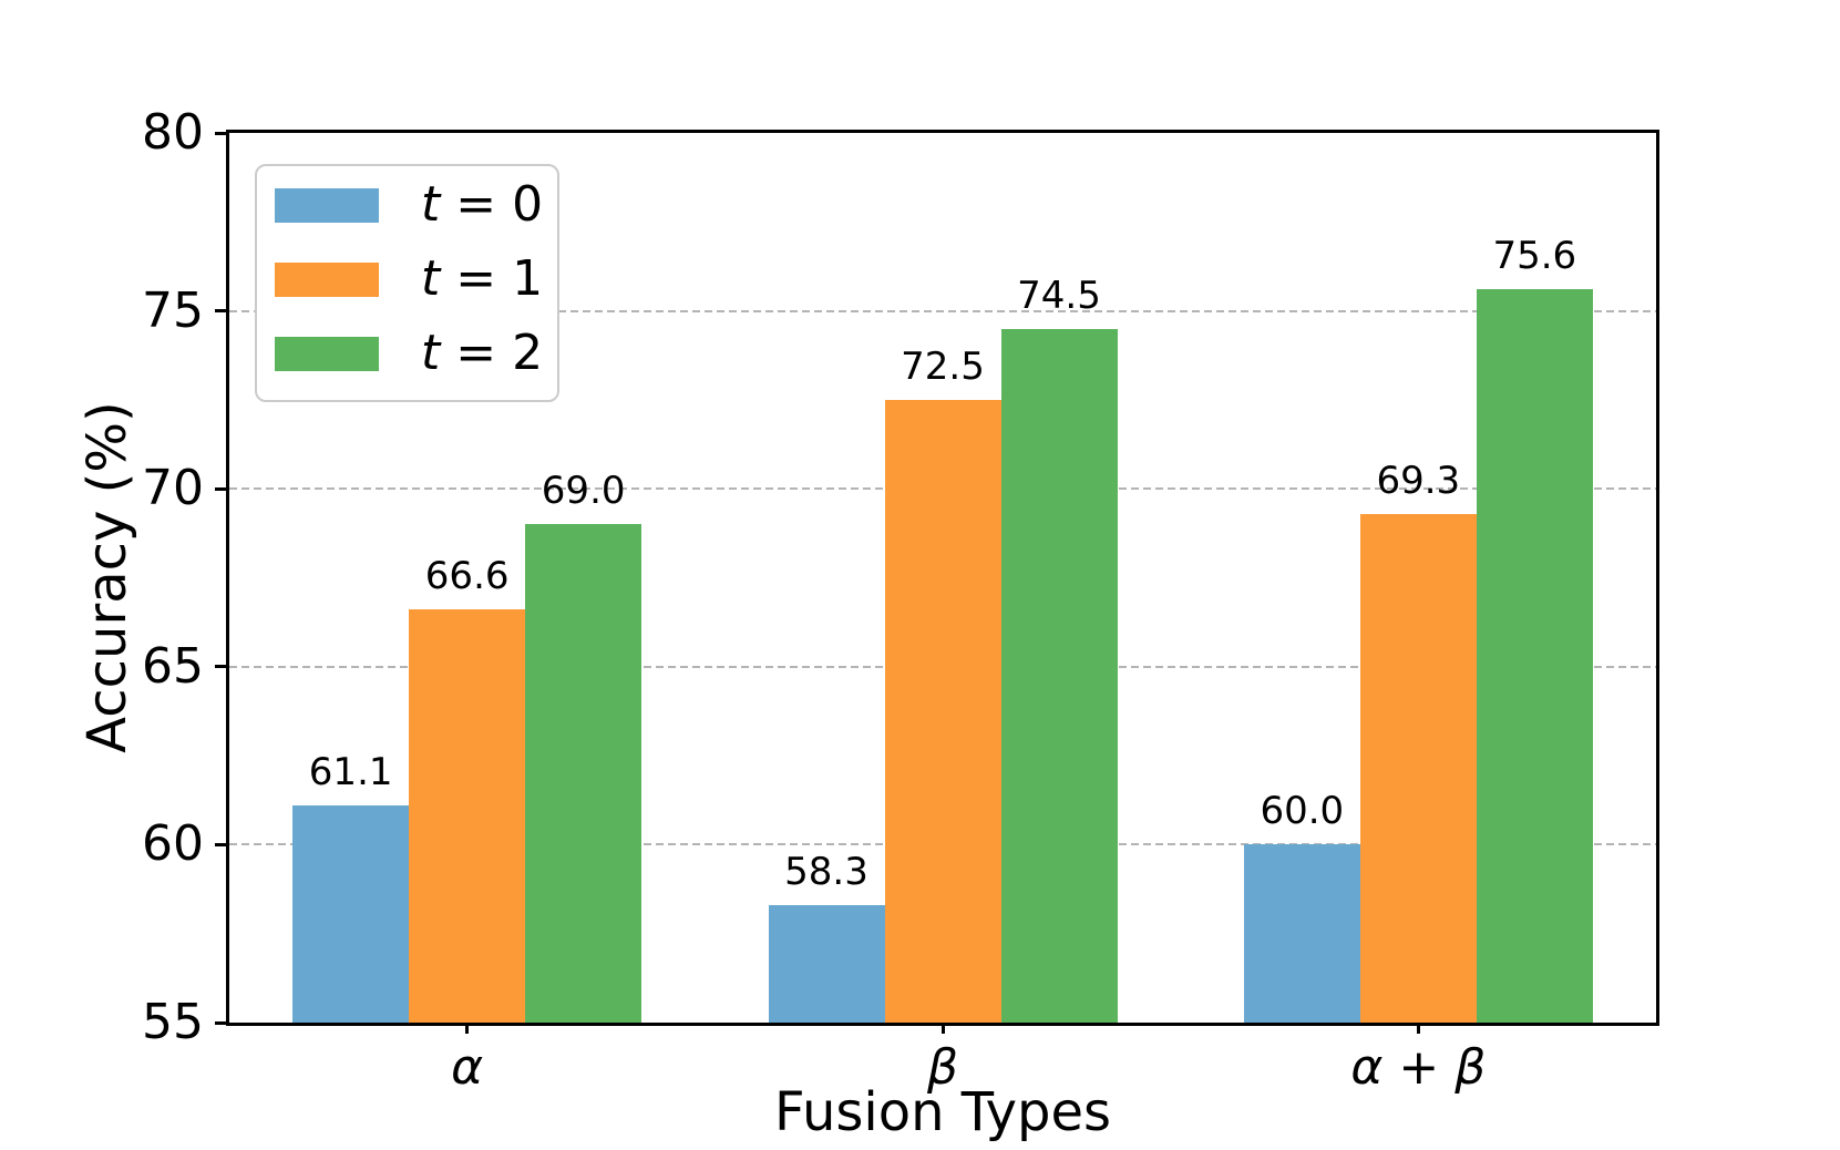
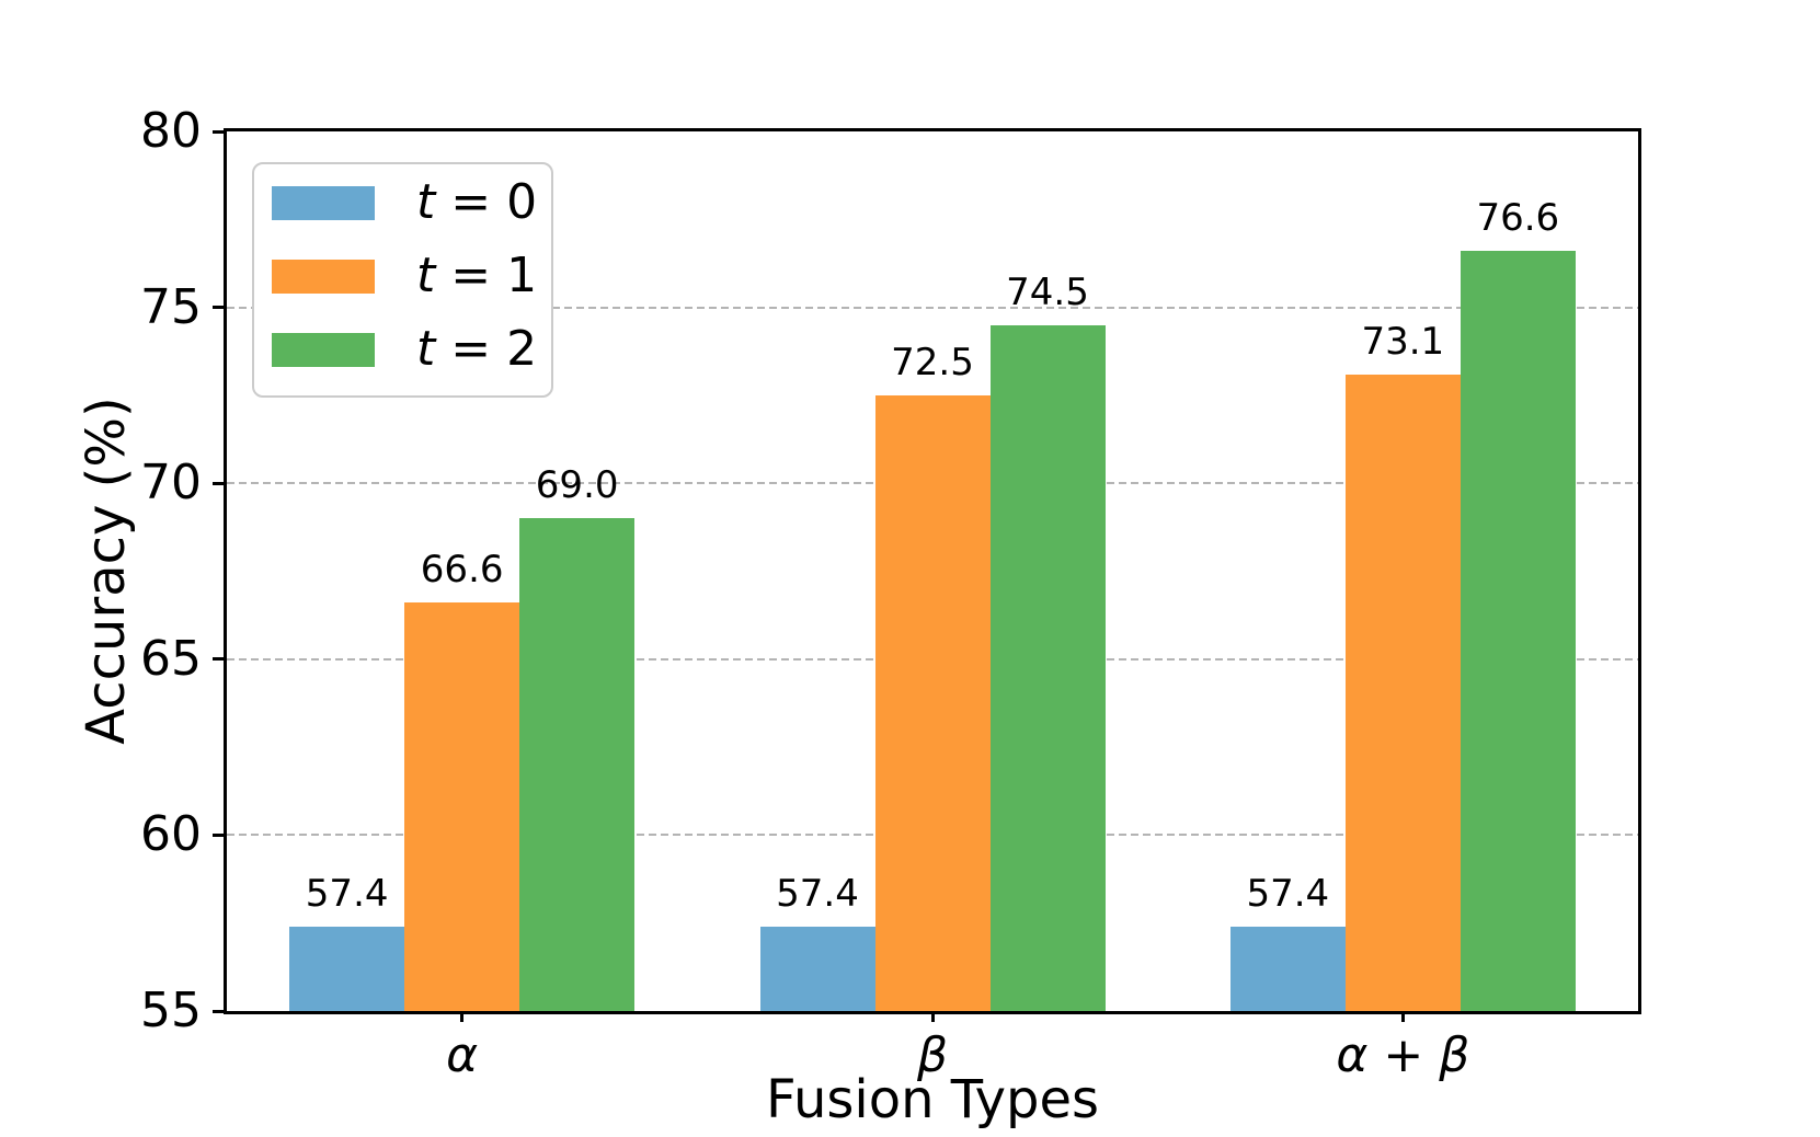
t = 0/α: 61.1 -> 57.4
t = 0/β: 58.3 -> 57.4
t = 0/α + β: 60.0 -> 57.4
t = 1/α + β: 69.3 -> 73.1
t = 2/α + β: 75.6 -> 76.6
